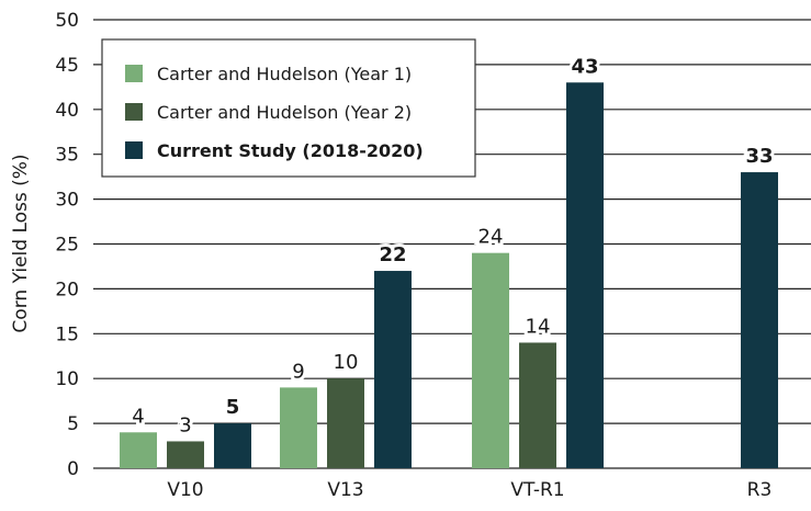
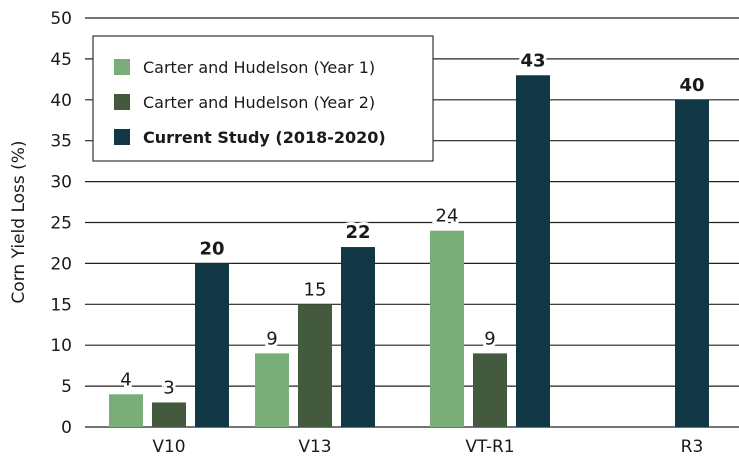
Current Study (2018-2020)/V10: 5 -> 20
Carter and Hudelson (Year 2)/V13: 10 -> 15
Carter and Hudelson (Year 2)/VT-R1: 14 -> 9
Current Study (2018-2020)/R3: 33 -> 40
